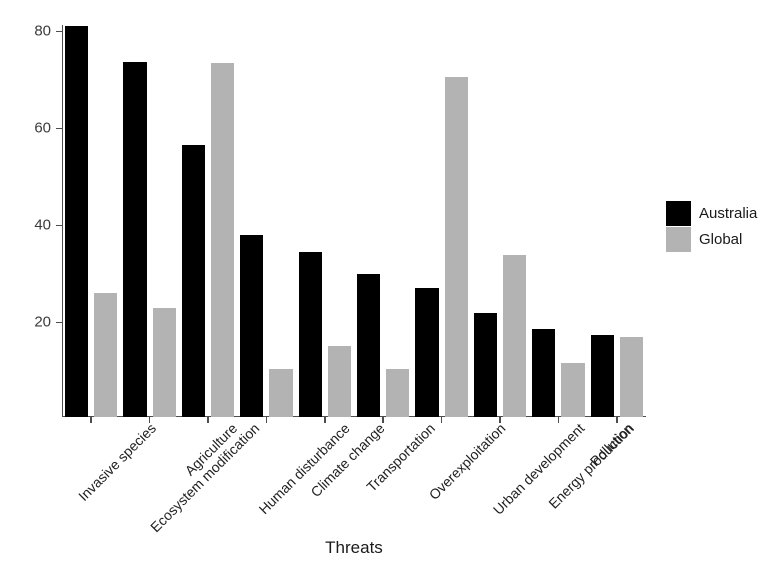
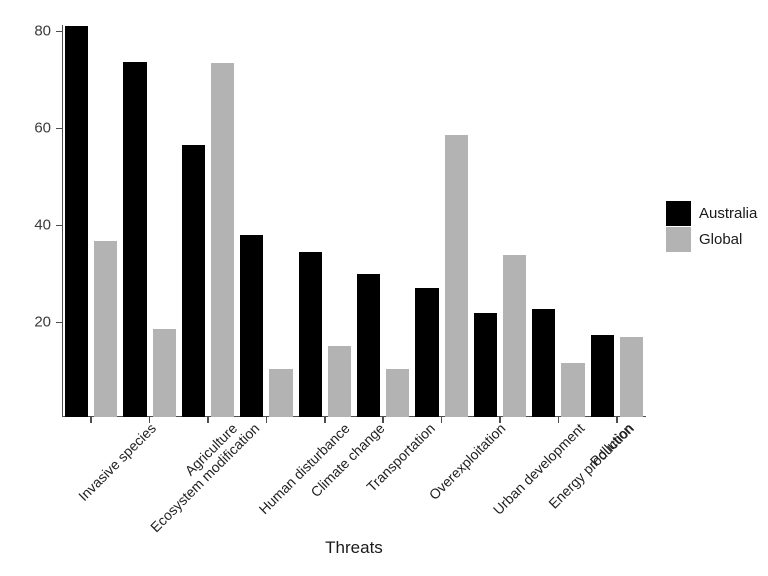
Global/Invasive species: 26 -> 37
Global/Ecosystem modification: 23 -> 19
Global/Overexploitation: 71 -> 59
Australia/Energy production: 19 -> 23
